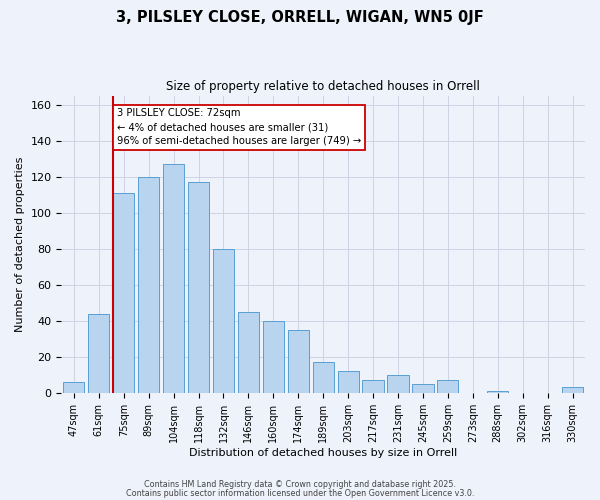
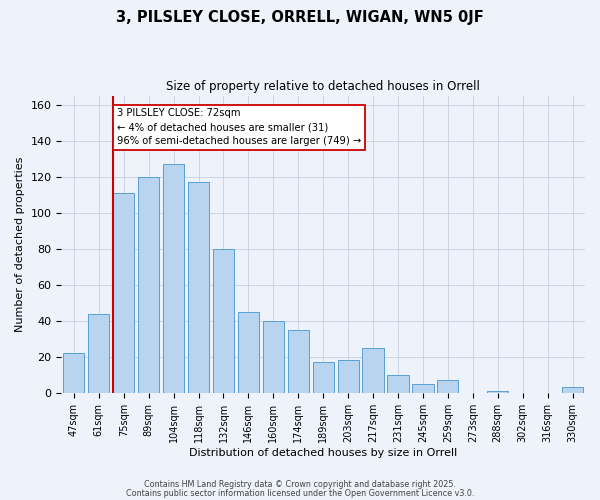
47sqm: 6 -> 22
203sqm: 12 -> 18
217sqm: 7 -> 25
